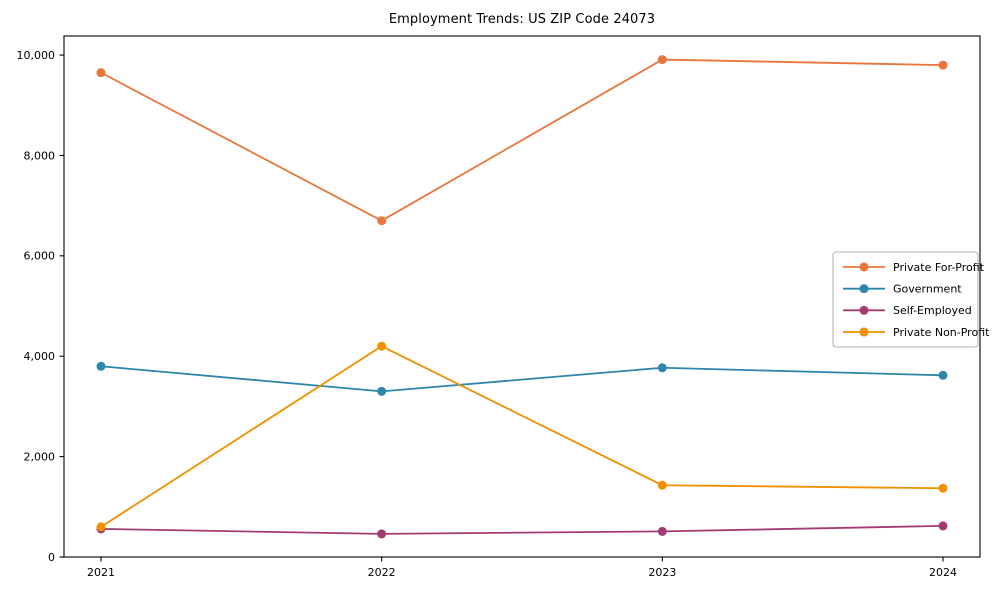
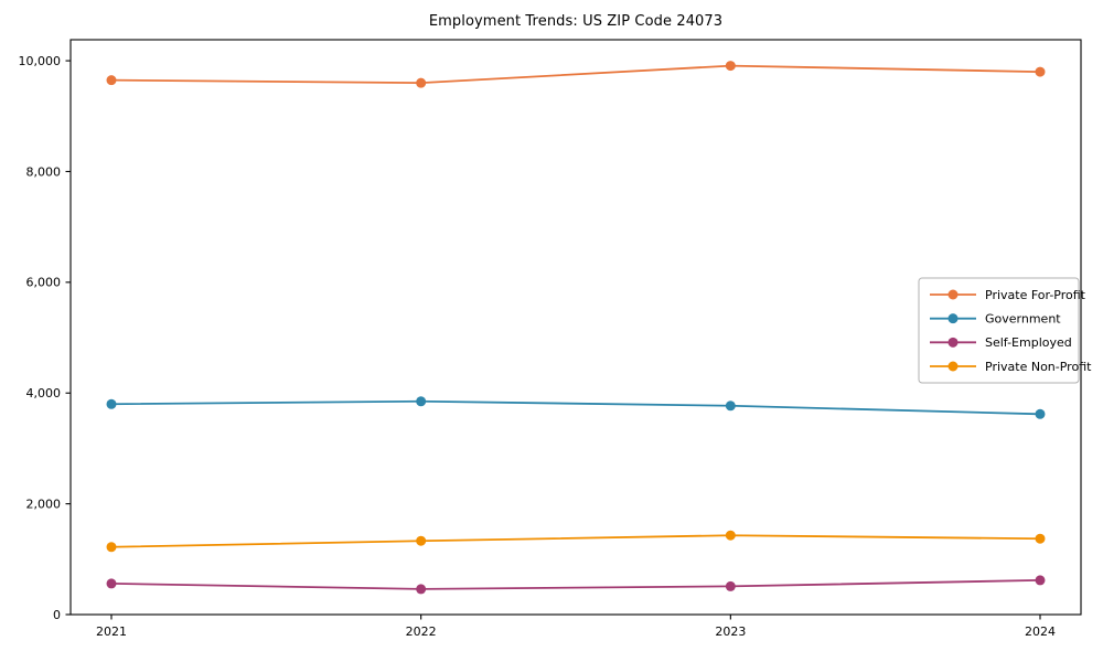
Private Non-Profit/2021: 600 -> 1200
Private For-Profit/2022: 6700 -> 9600
Government/2022: 3300 -> 3800
Private Non-Profit/2022: 4200 -> 1300
